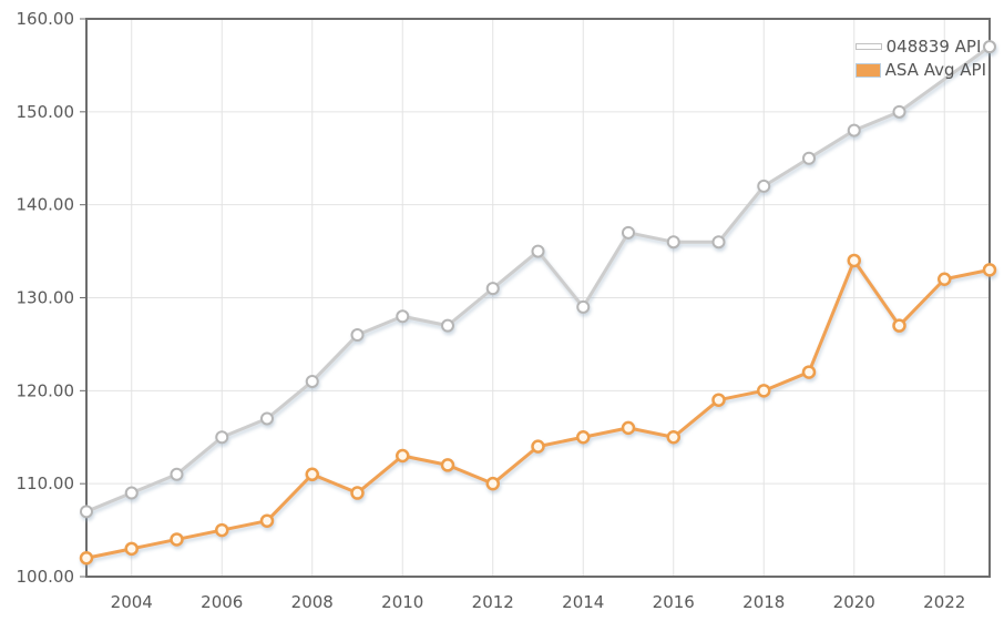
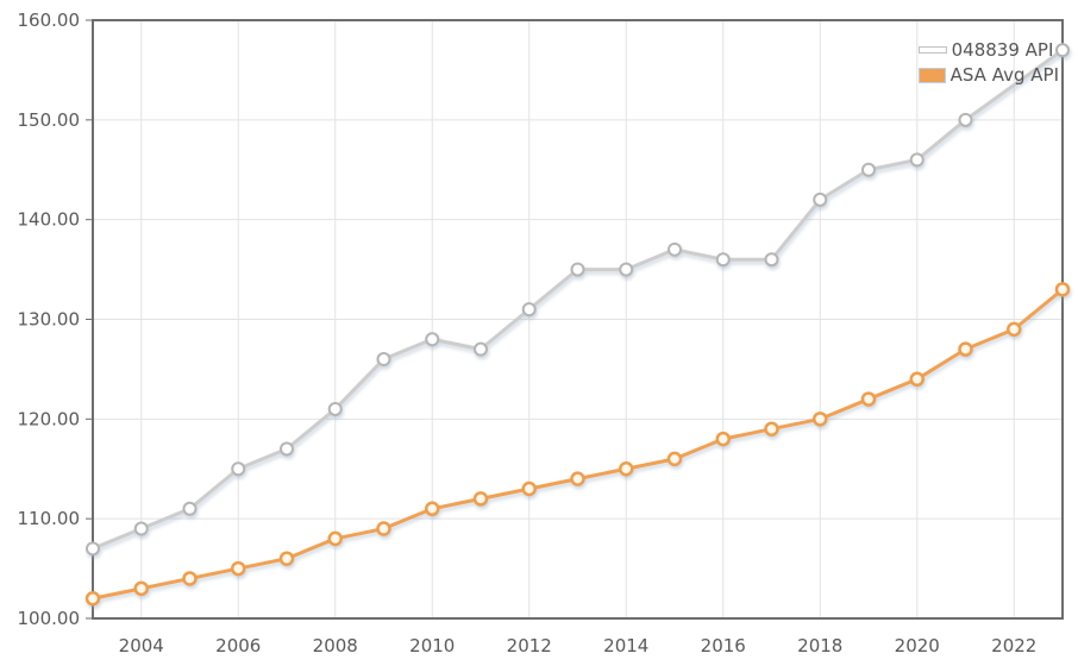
ASA Avg API/2008: 111 -> 108
ASA Avg API/2010: 113 -> 111
ASA Avg API/2012: 110 -> 113
048839 API/2014: 129 -> 135
ASA Avg API/2016: 115 -> 118
048839 API/2020: 148 -> 146
ASA Avg API/2020: 134 -> 124
ASA Avg API/2022: 132 -> 129
